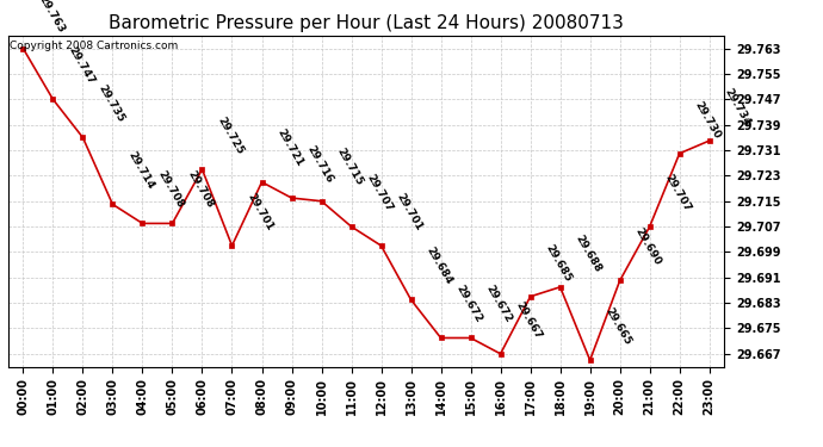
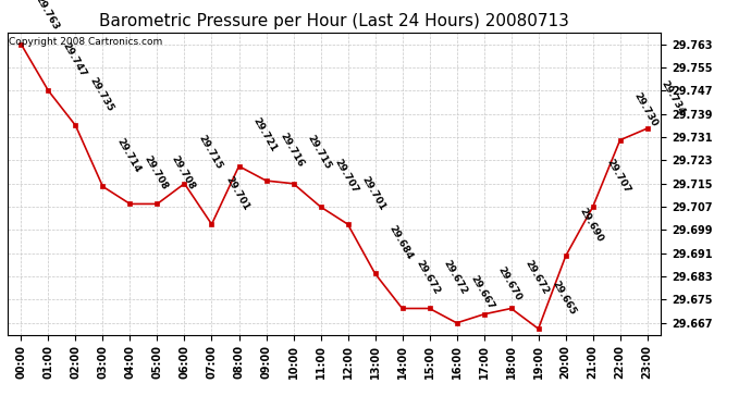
06:00: 29.725 -> 29.715
17:00: 29.685 -> 29.670
18:00: 29.688 -> 29.672
